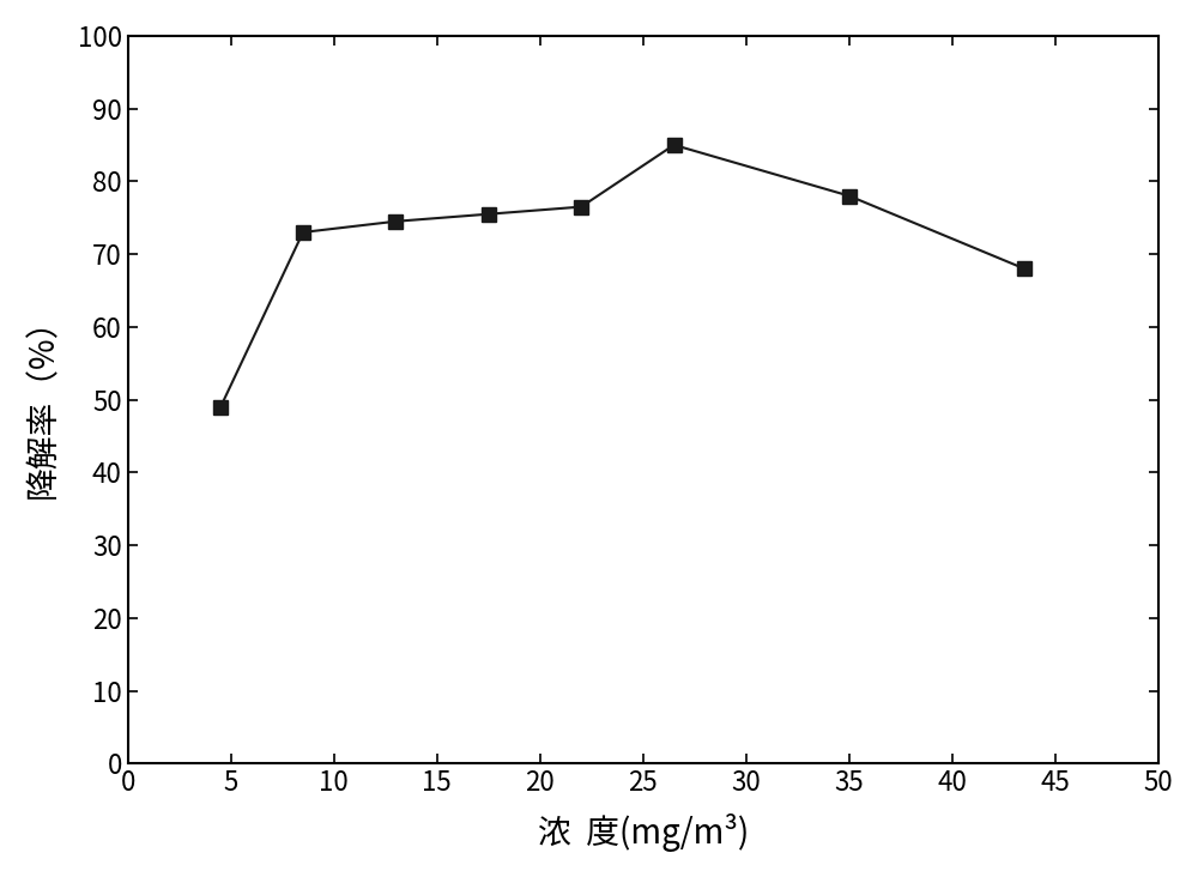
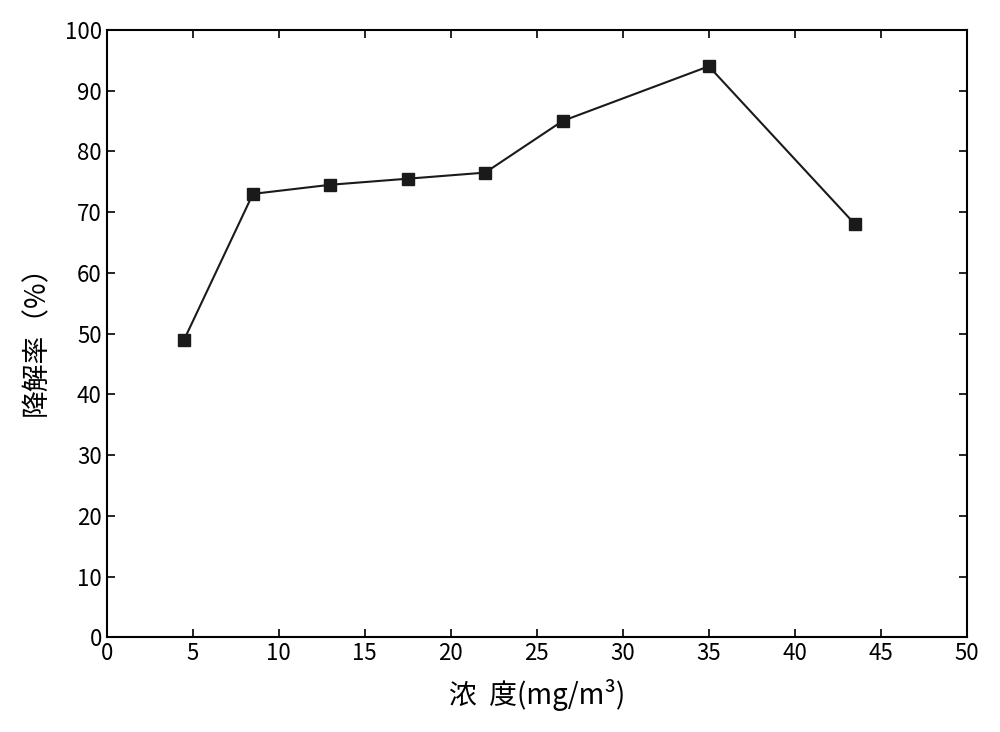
35: 78.0 -> 94.0
